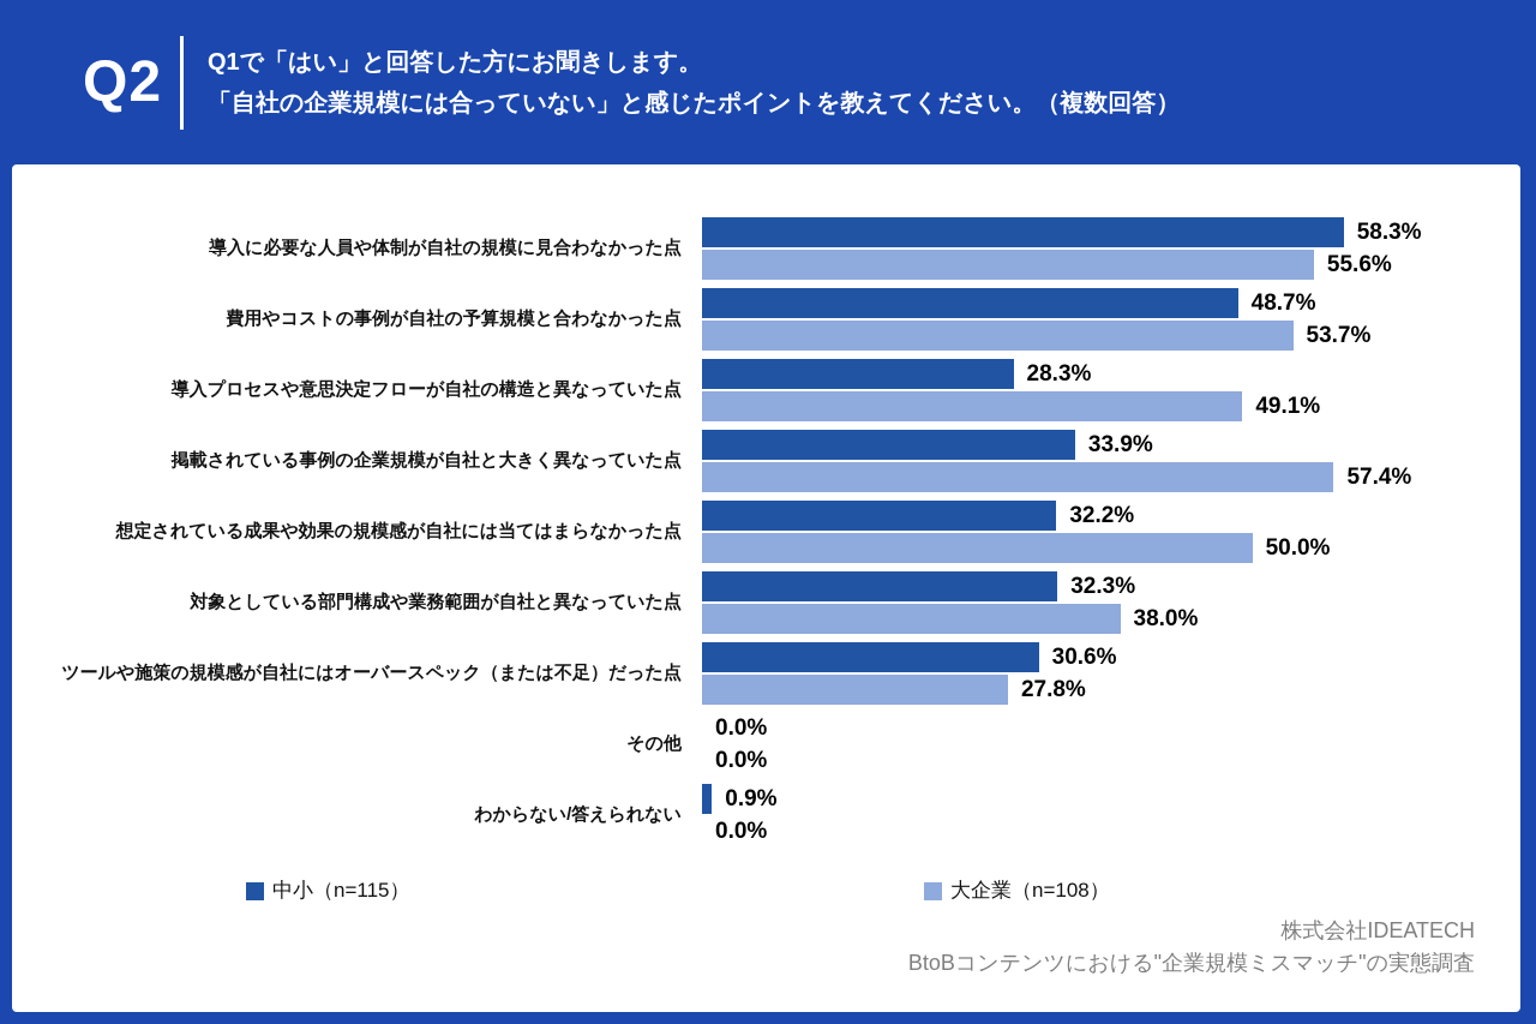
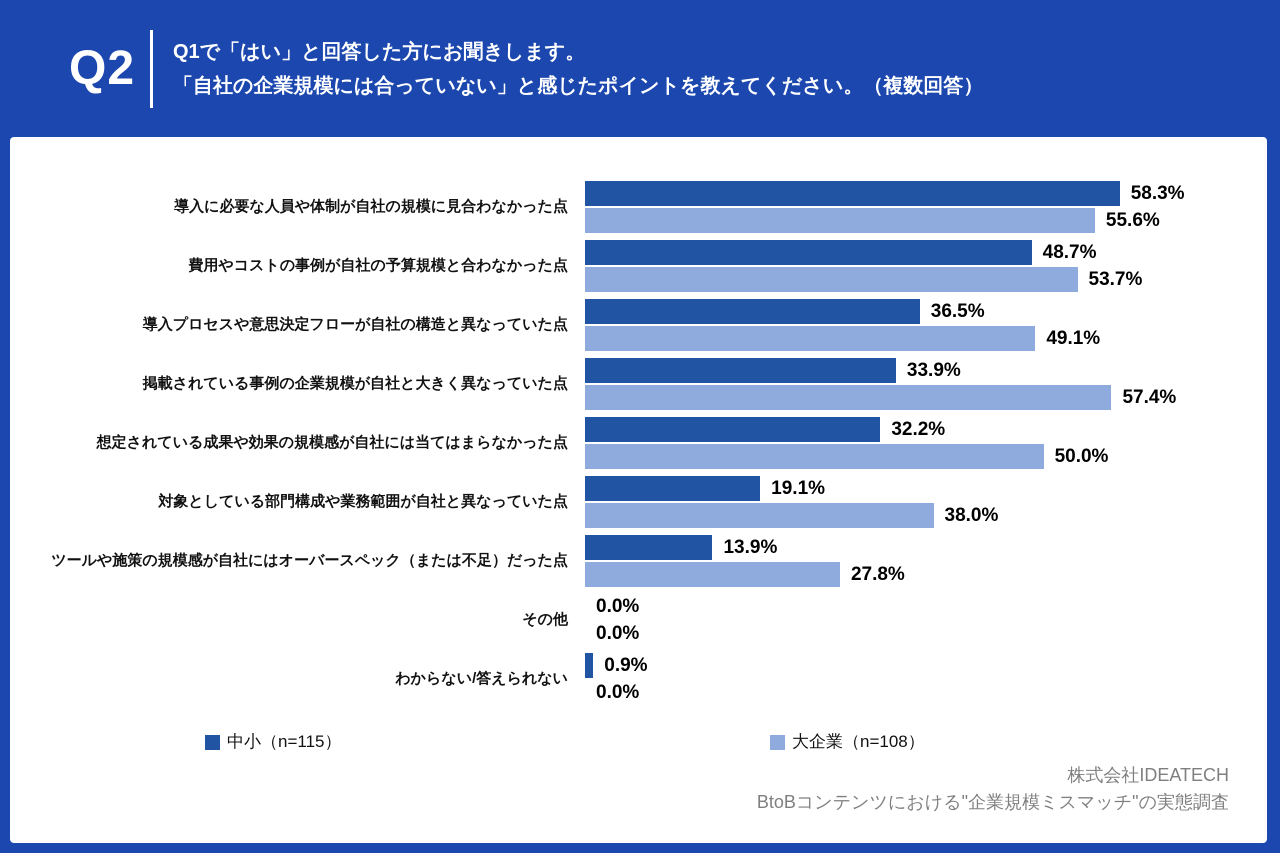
中小（n=115）/導入プロセスや意思決定フローが自社の構造と異なっていた点: 28.3% -> 36.5%
中小（n=115）/対象としている部門構成や業務範囲が自社と異なっていた点: 32.3% -> 19.1%
中小（n=115）/ツールや施策の規模感が自社にはオーバースペック（または不足）だった点: 30.6% -> 13.9%
